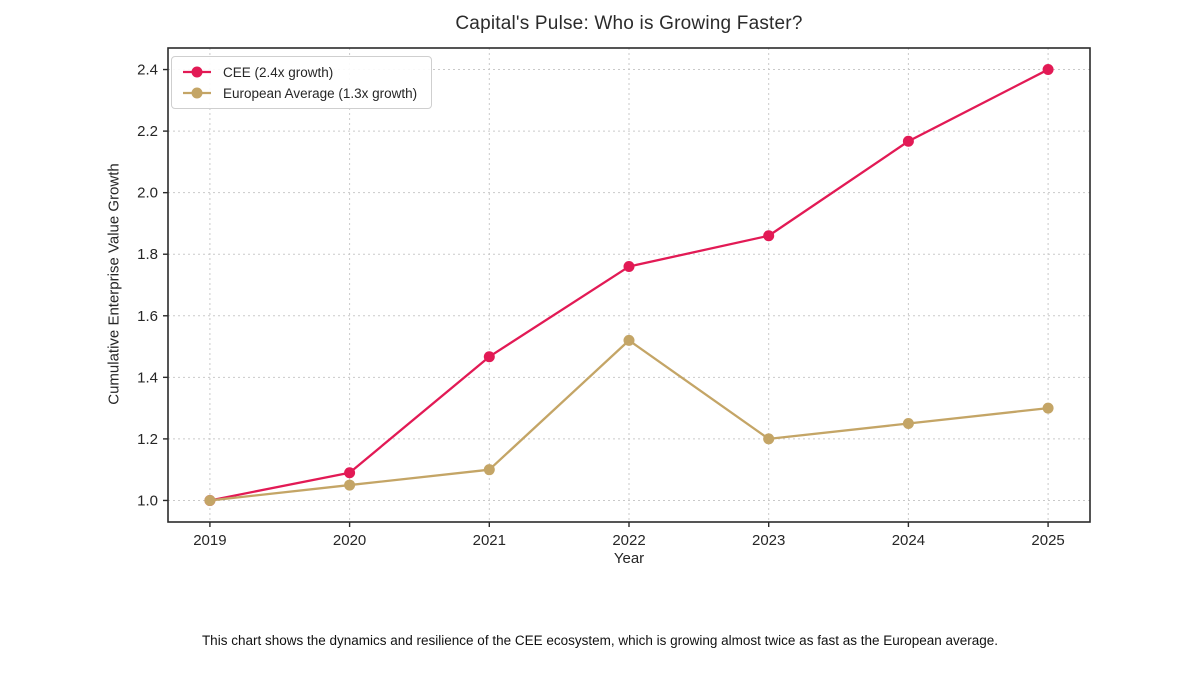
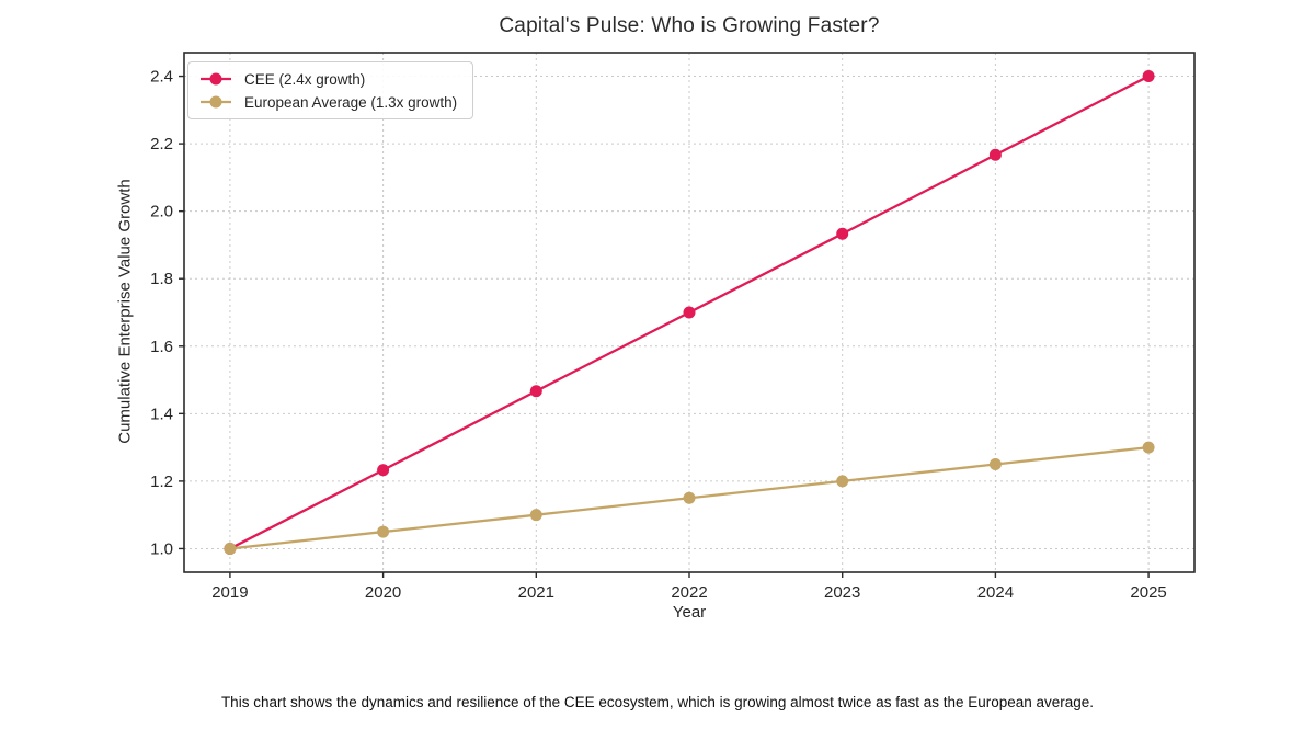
CEE (2.4x growth)/2020: 1.09 -> 1.23
CEE (2.4x growth)/2022: 1.76 -> 1.70
European Average (1.3x growth)/2022: 1.52 -> 1.15
CEE (2.4x growth)/2023: 1.86 -> 1.93
